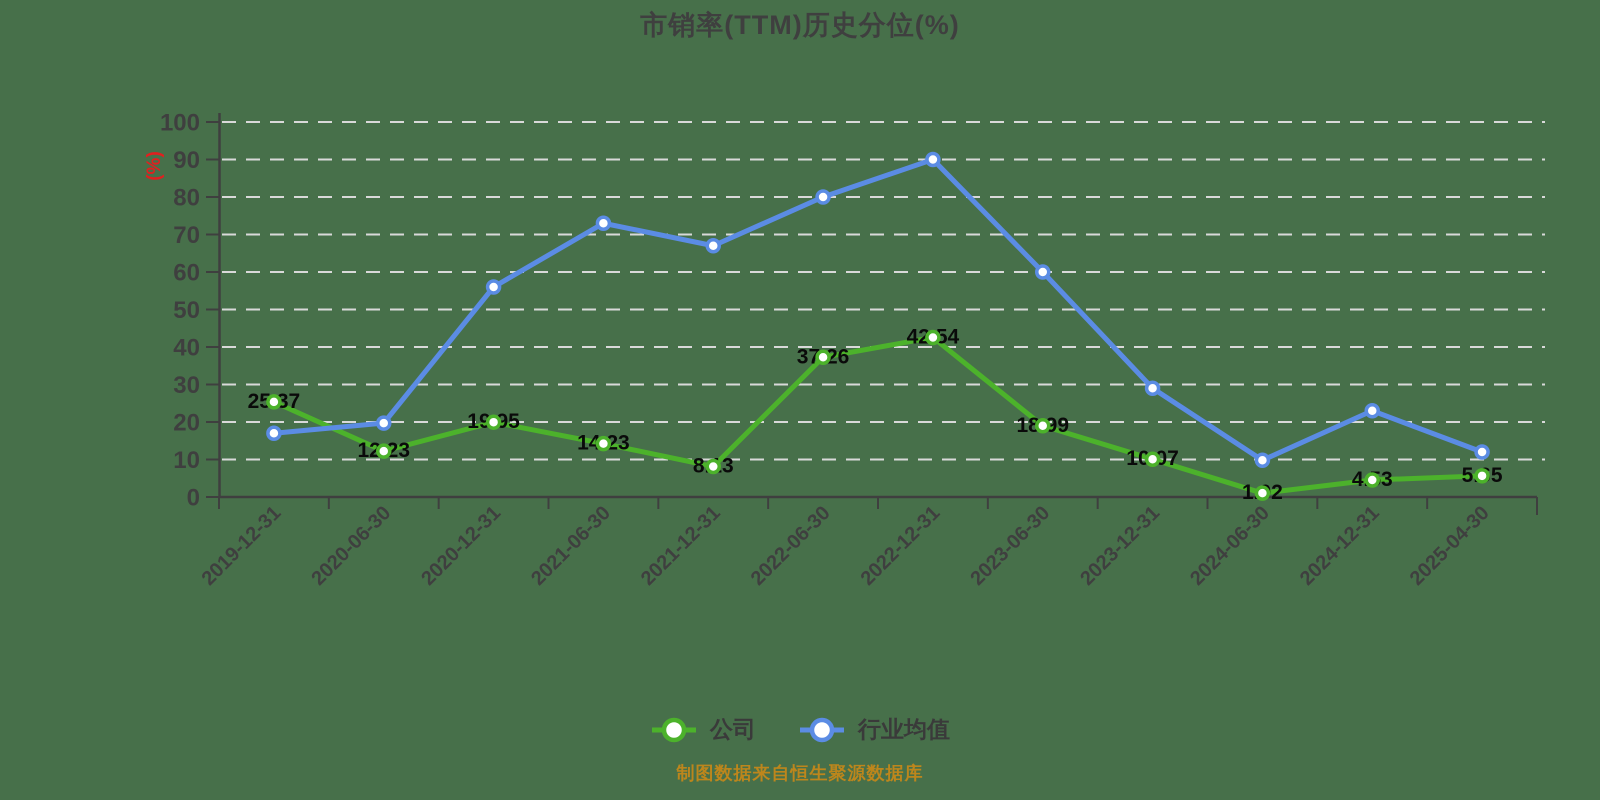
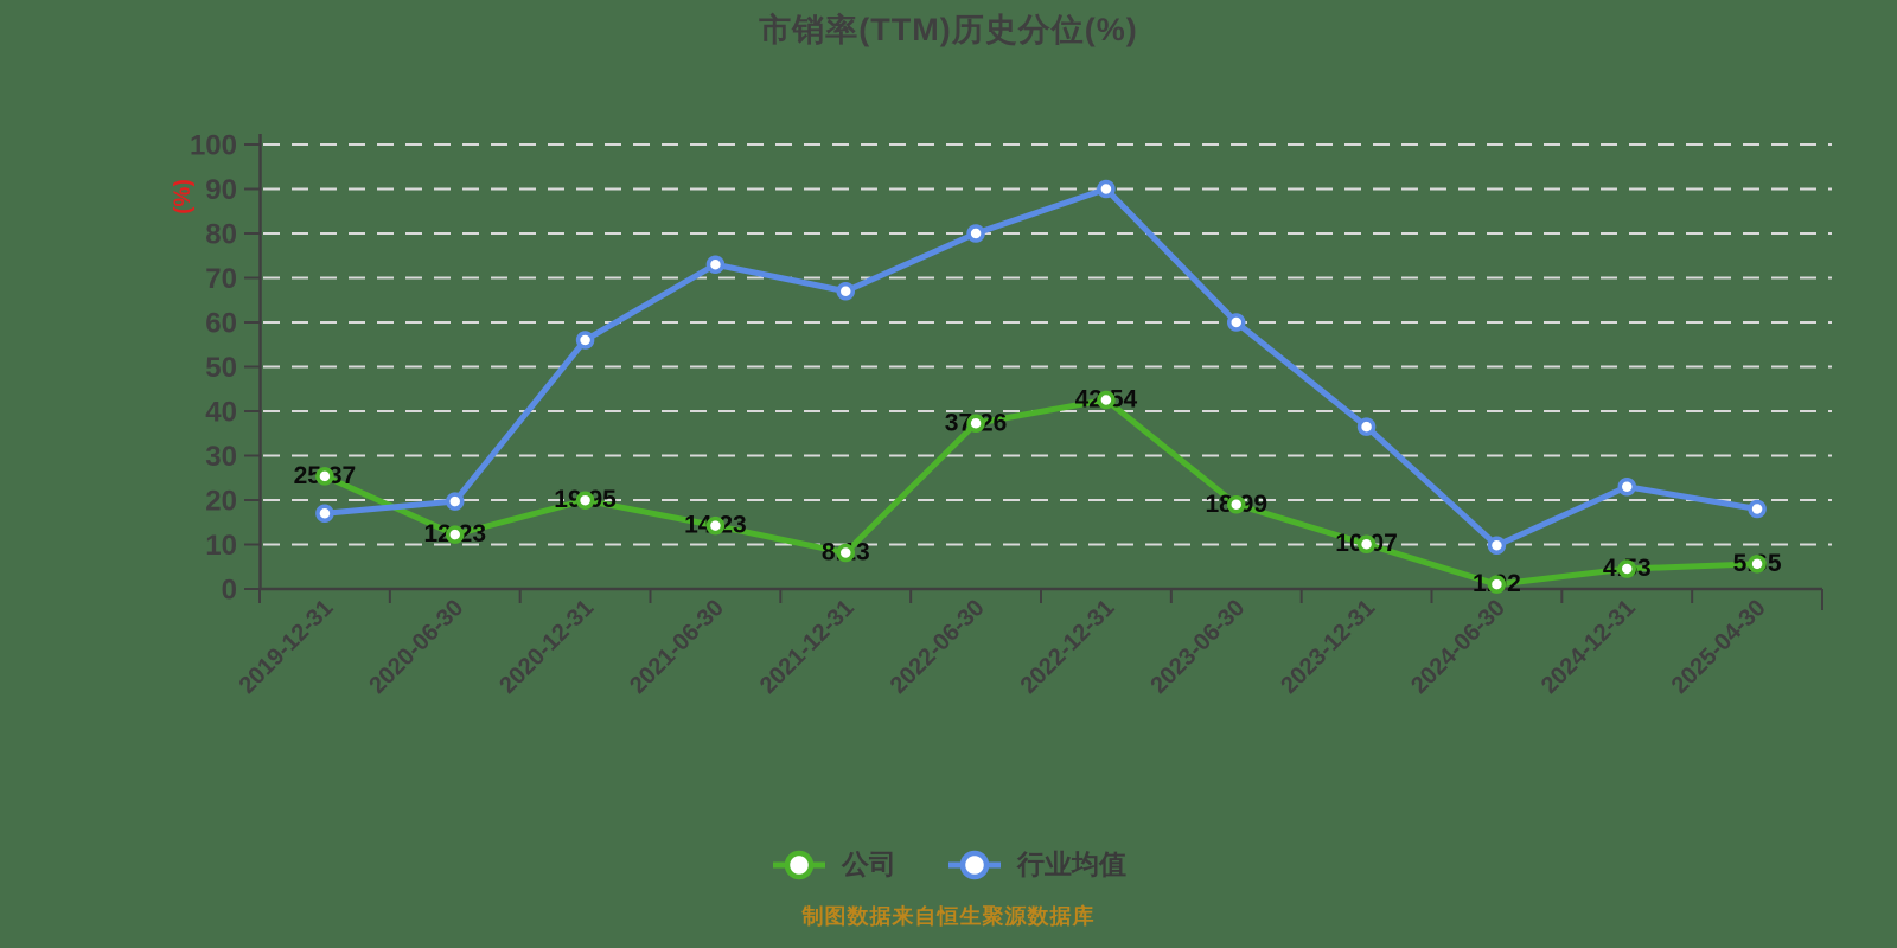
行业均值/2023-12-31: 29 -> 36
行业均值/2025-04-30: 12 -> 18
